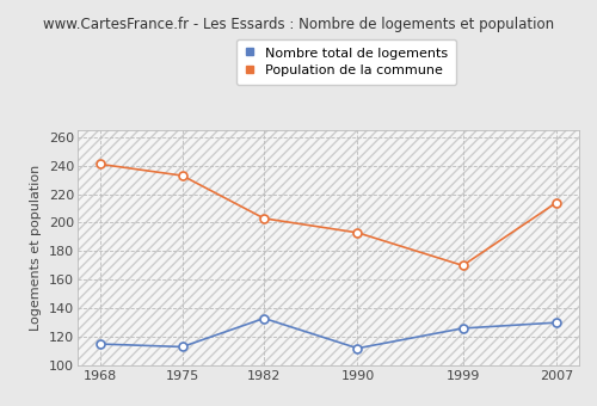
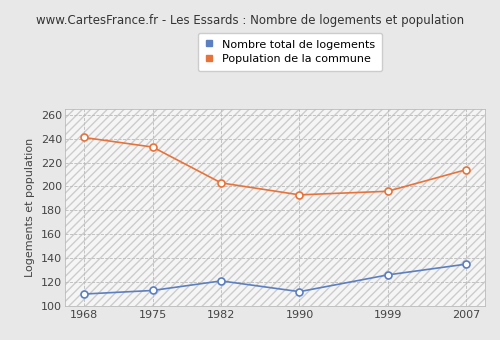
Nombre total de logements/1968: 115 -> 110
Nombre total de logements/1982: 133 -> 121
Population de la commune/1999: 170 -> 196
Nombre total de logements/2007: 130 -> 135
